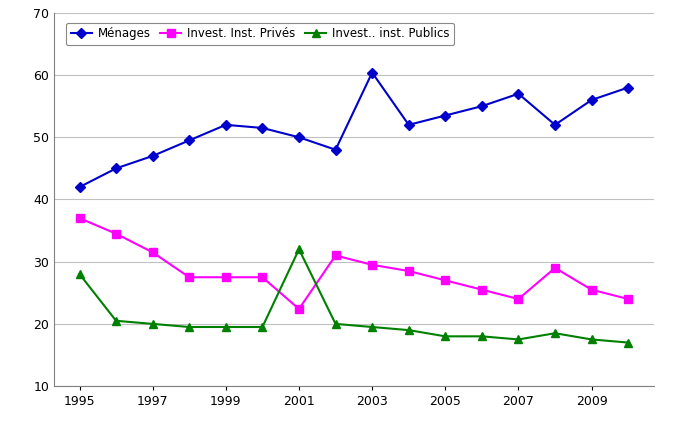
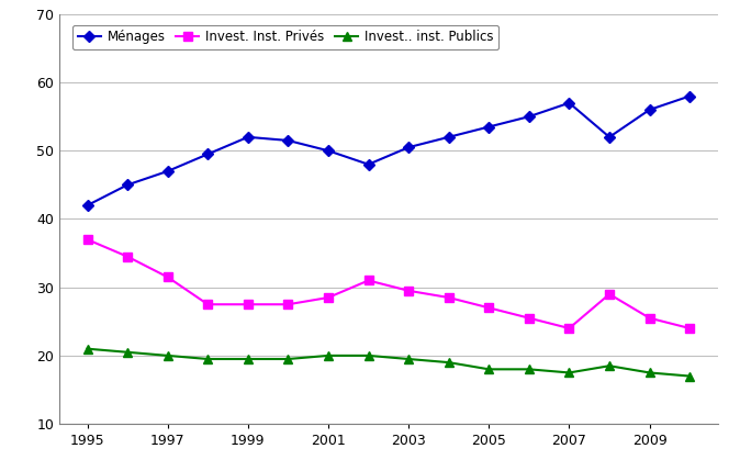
Invest.. inst. Publics/1995: 28.0 -> 21.0
Invest. Inst. Privés/2001: 22.4 -> 28.5
Invest.. inst. Publics/2001: 32.0 -> 20.0
Ménages/2003: 60.4 -> 50.5
